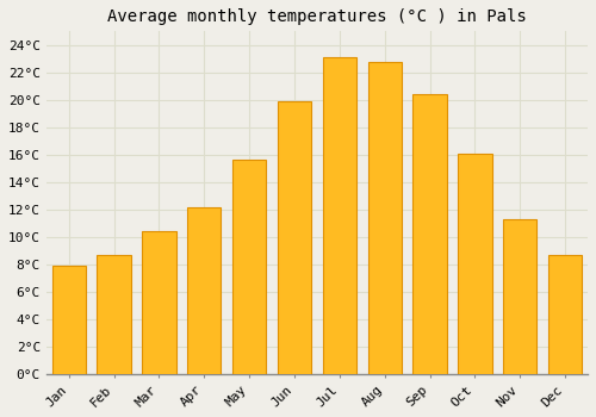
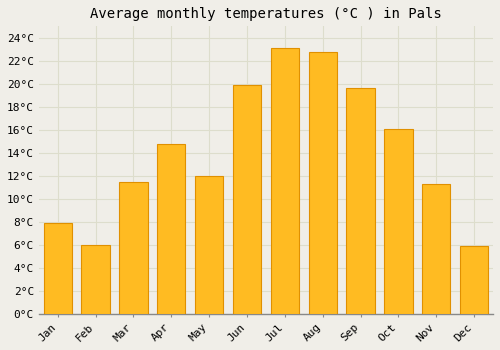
Feb: 8.7°C -> 6.0°C
Mar: 10.4°C -> 11.5°C
Apr: 12.2°C -> 14.8°C
May: 15.6°C -> 12.0°C
Sep: 20.4°C -> 19.6°C
Dec: 8.7°C -> 5.9°C
